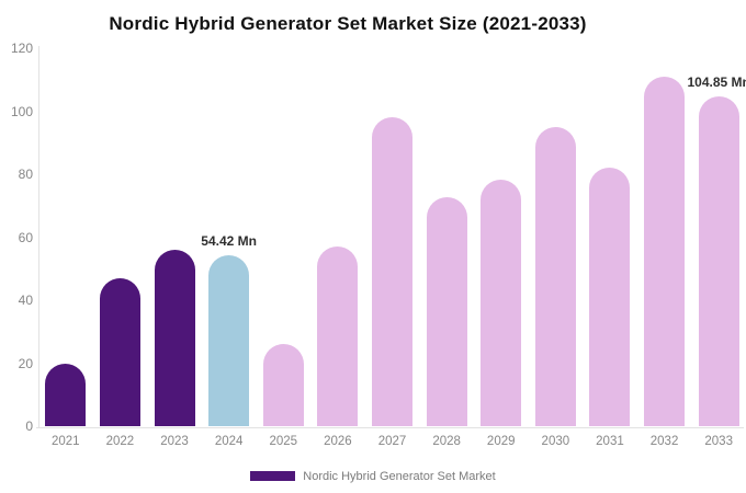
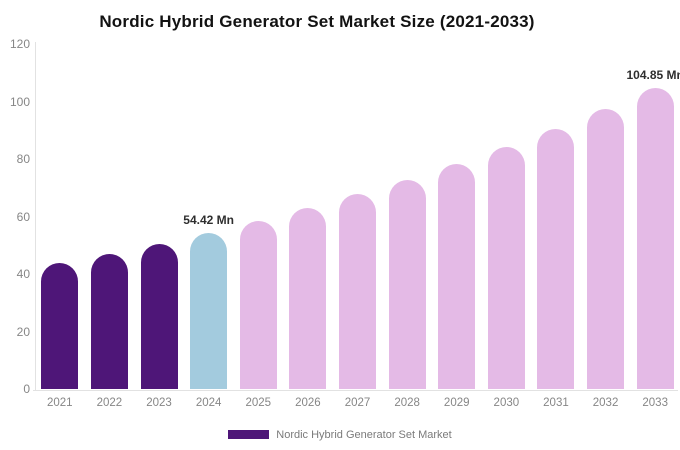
2021: 20 -> 44
2023: 56 -> 51
2025: 26 -> 58
2026: 57 -> 63
2027: 98 -> 68
2030: 95 -> 84
2031: 82 -> 91
2032: 111 -> 97
